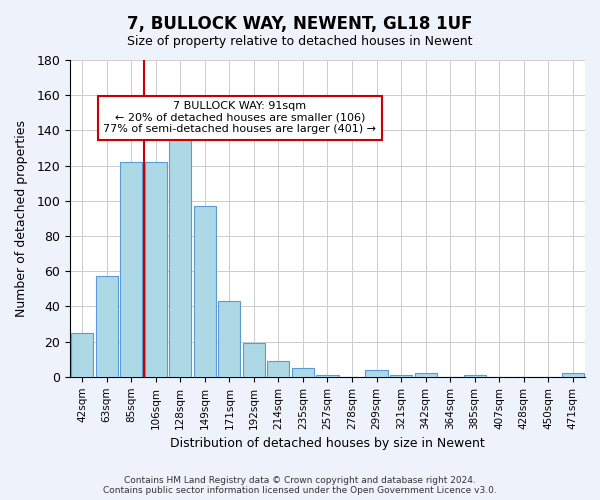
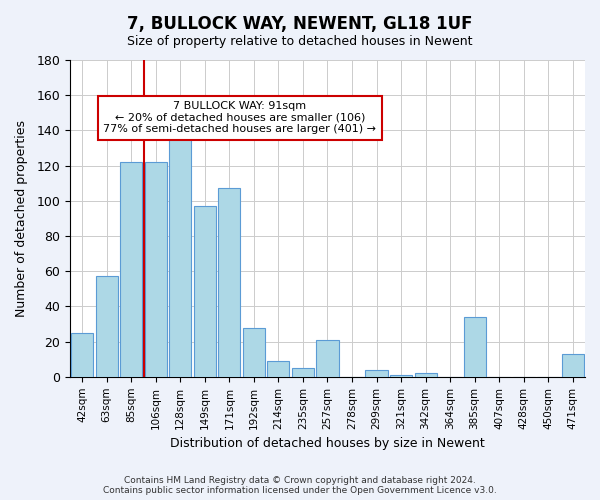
171sqm: 43 -> 107
192sqm: 19 -> 28
257sqm: 1 -> 21
385sqm: 1 -> 34
471sqm: 2 -> 13
